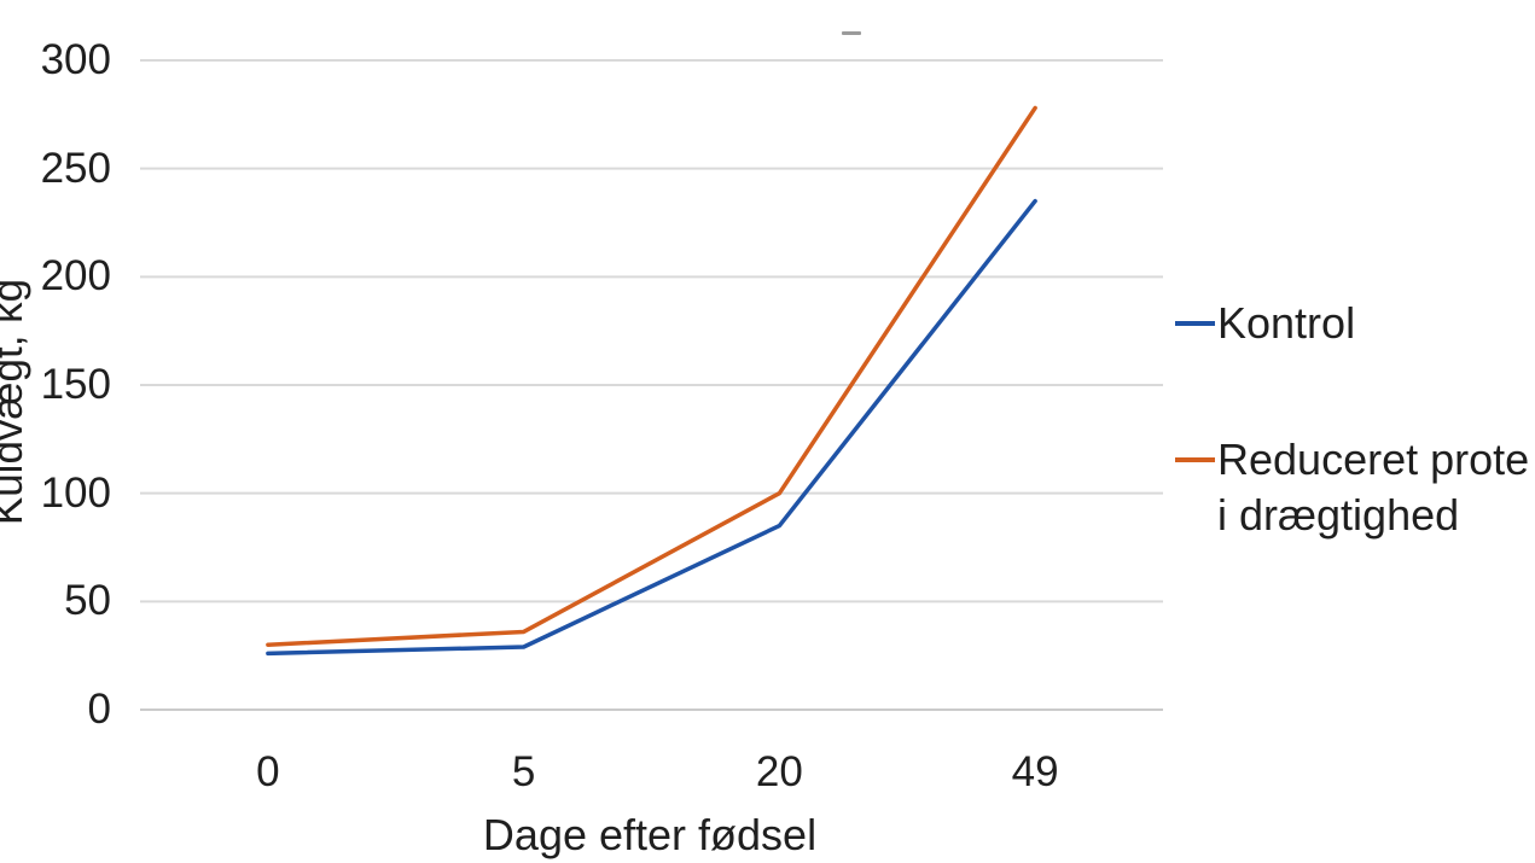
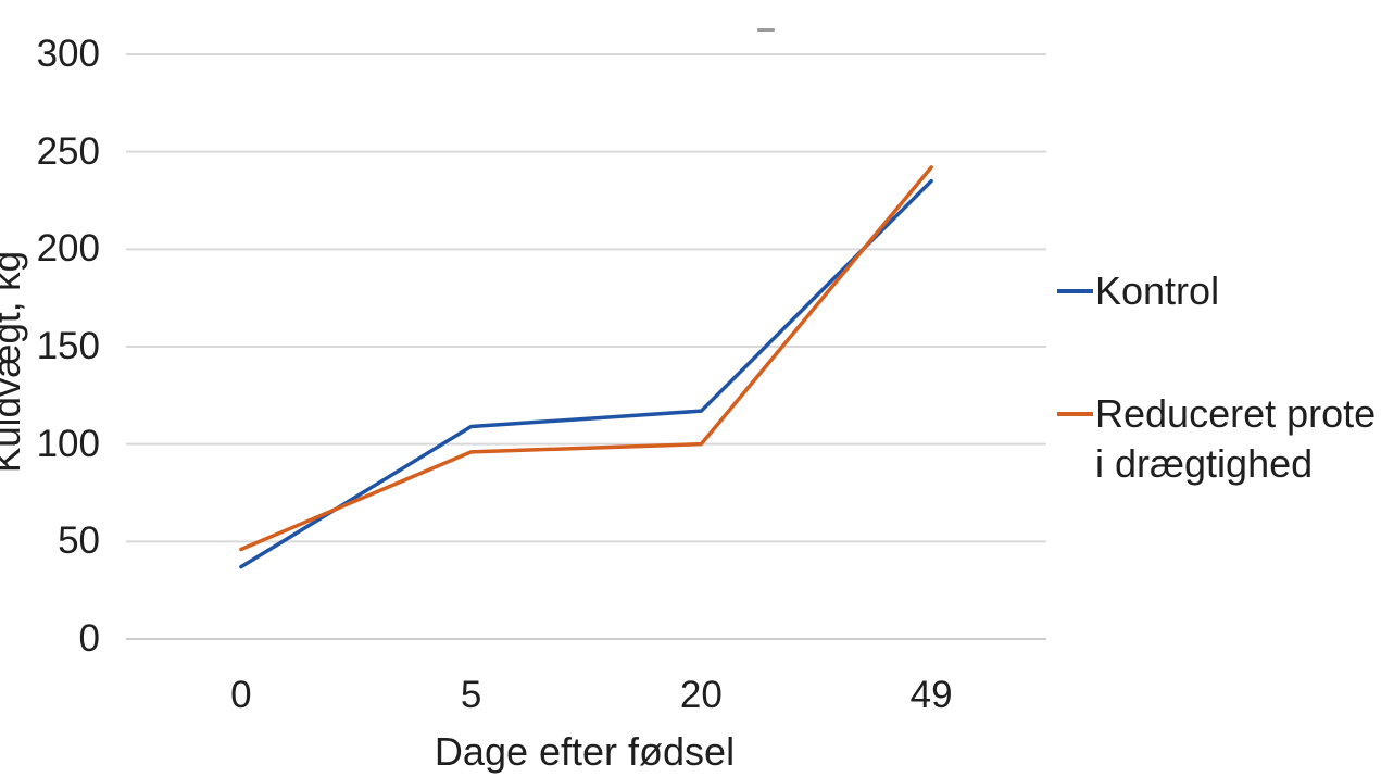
Kontrol/0: 26 -> 37
Reduceret prote i drægtighed/0: 30 -> 46
Kontrol/5: 29 -> 109
Reduceret prote i drægtighed/5: 36 -> 96
Kontrol/20: 85 -> 117
Reduceret prote i drægtighed/49: 278 -> 242
